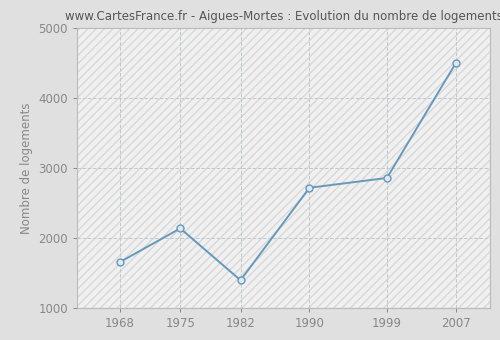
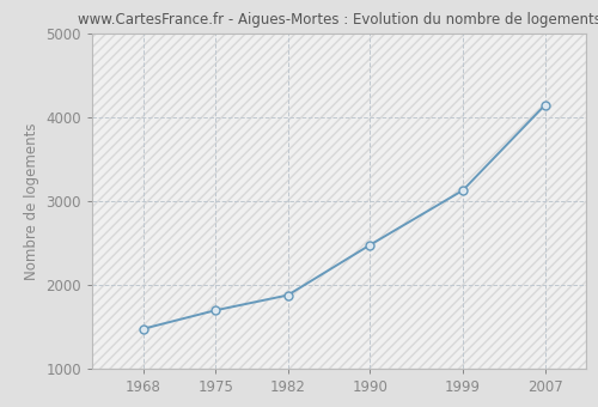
1968: 1660 -> 1480
1975: 2140 -> 1700
1982: 1400 -> 1880
1990: 2720 -> 2480
1999: 2860 -> 3130
2007: 4500 -> 4150
